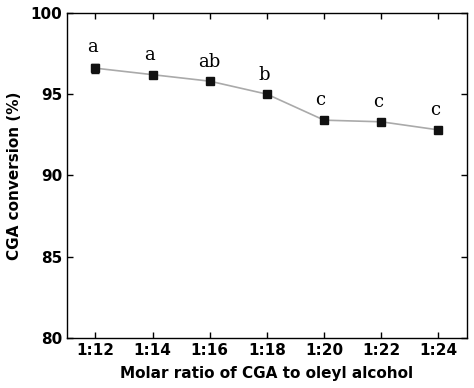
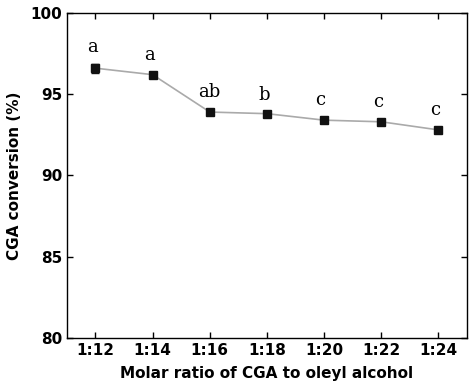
1:16: 95.8 -> 93.9
1:18: 95.0 -> 93.8
